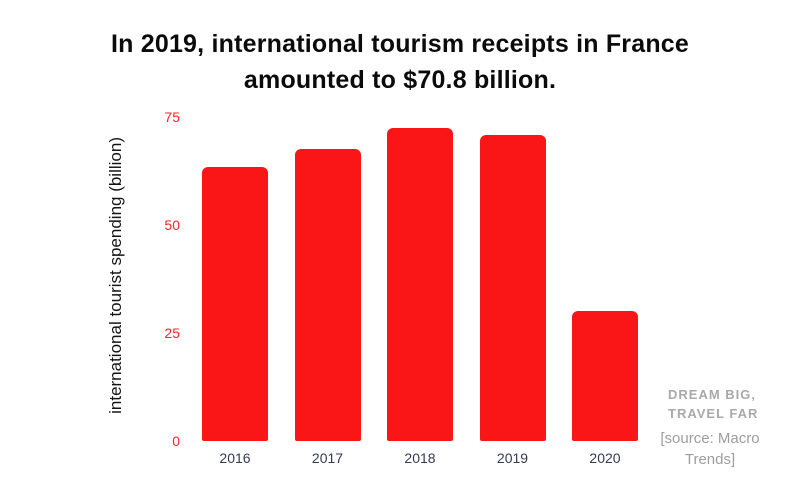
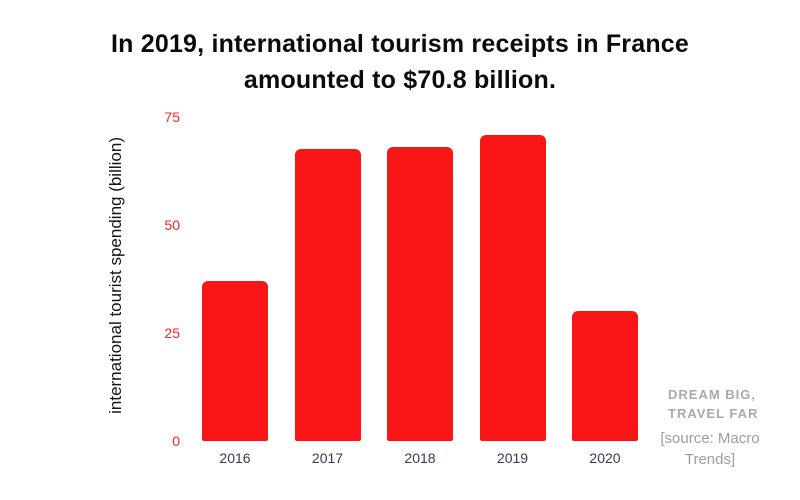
2016: 64 -> 37
2018: 72 -> 68
